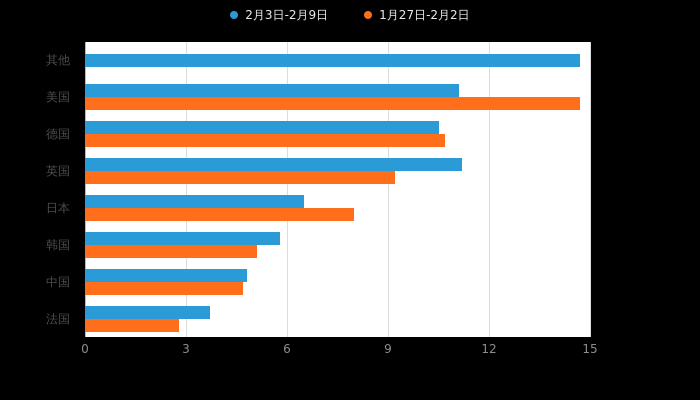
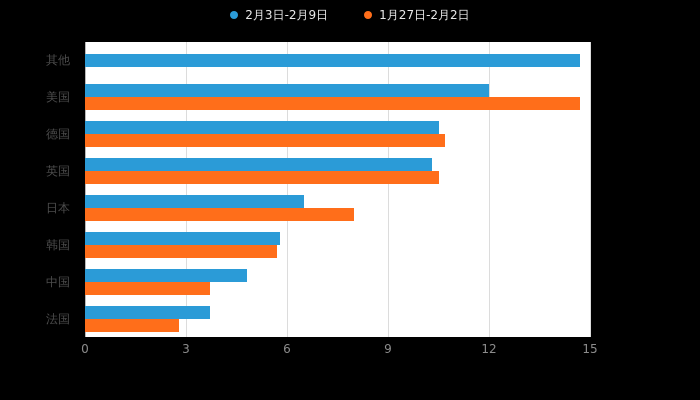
2月3日-2月9日/美国: 11.1 -> 12.0
2月3日-2月9日/英国: 11.2 -> 10.3
1月27日-2月2日/英国: 9.2 -> 10.5
1月27日-2月2日/韩国: 5.1 -> 5.7
1月27日-2月2日/中国: 4.7 -> 3.7
